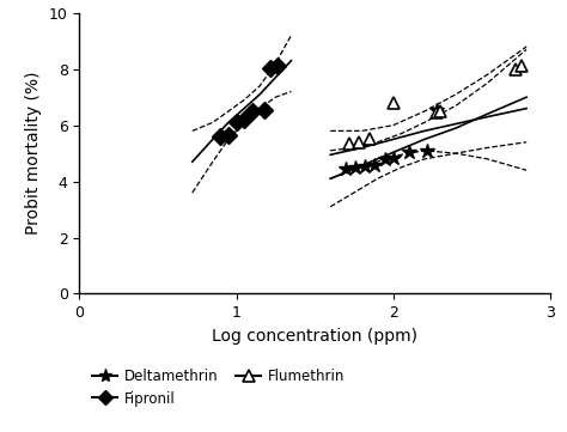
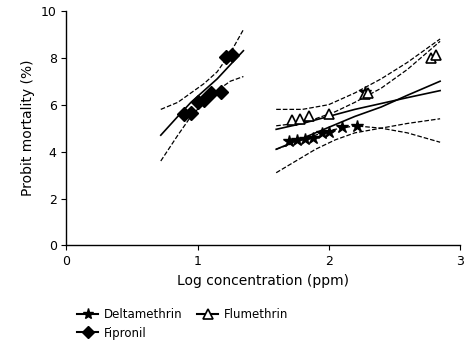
Flumethrin/2: 6.80 -> 5.60
